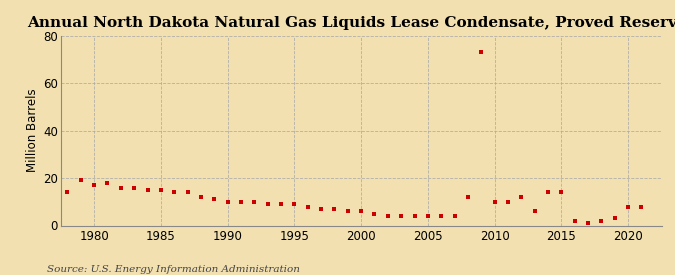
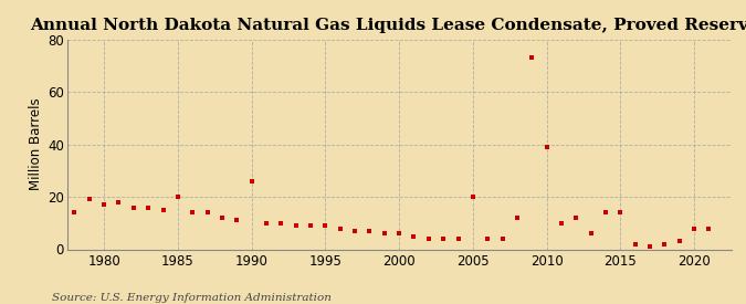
1985: 15 -> 20
1990: 10 -> 26
2005: 4 -> 20
2010: 10 -> 39
